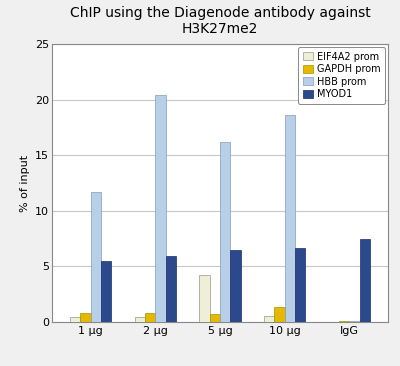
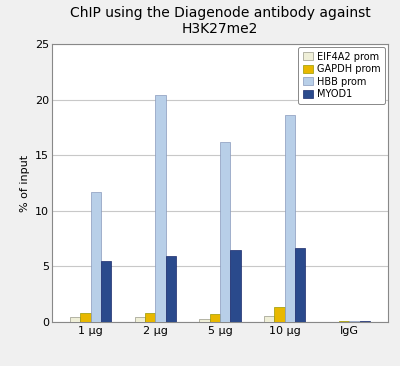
EIF4A2 prom/5 μg: 4.2 -> 0.3
MYOD1/IgG: 7.5 -> 0.1
